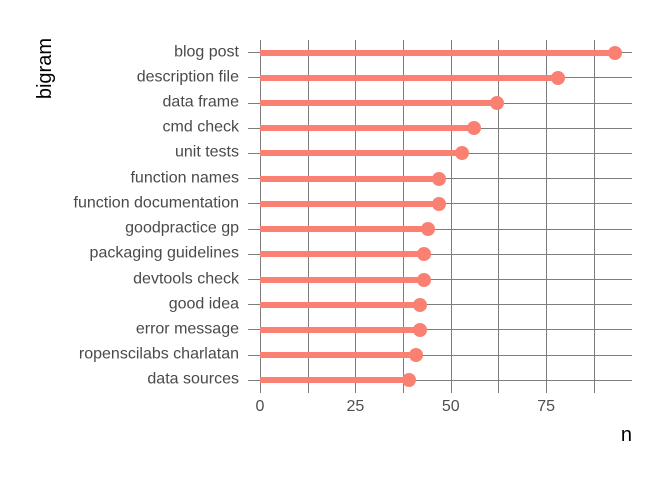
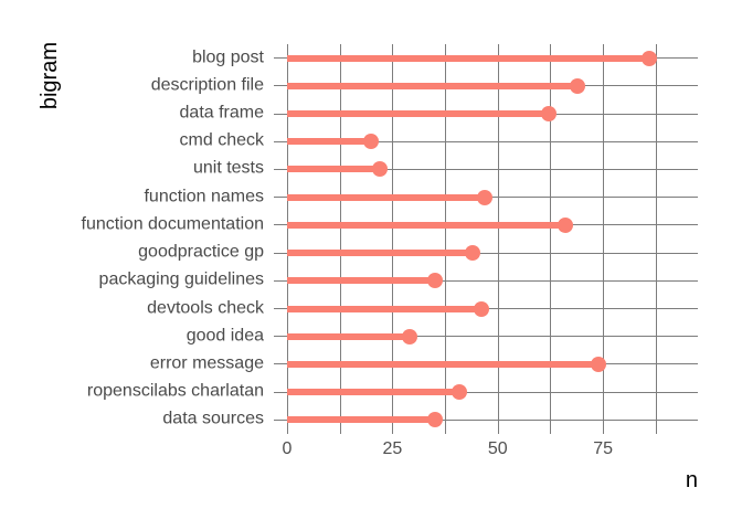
blog post: 93 -> 86
description file: 78 -> 69
cmd check: 56 -> 20
unit tests: 53 -> 22
function documentation: 47 -> 66
packaging guidelines: 43 -> 35
devtools check: 43 -> 46
good idea: 42 -> 29
error message: 42 -> 74
data sources: 39 -> 35
